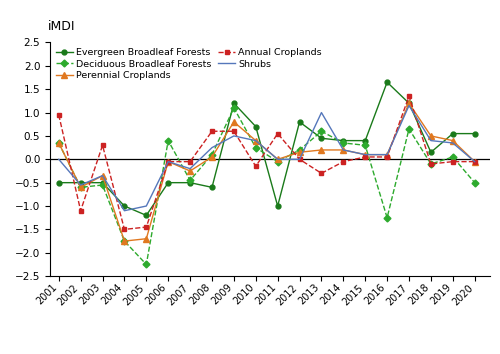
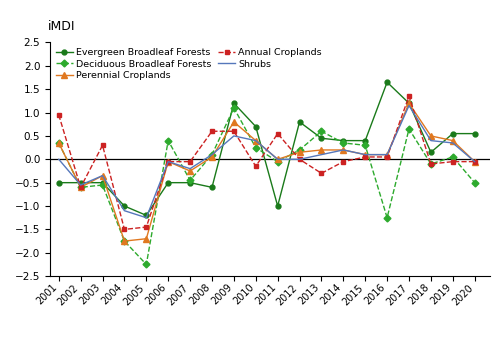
Annual Croplands/2002: -1.10 -> -0.60
Shrubs/2005: -1.00 -> -1.25
Shrubs/2008: 0.25 -> 0.10
Shrubs/2013: 1.00 -> 0.10
